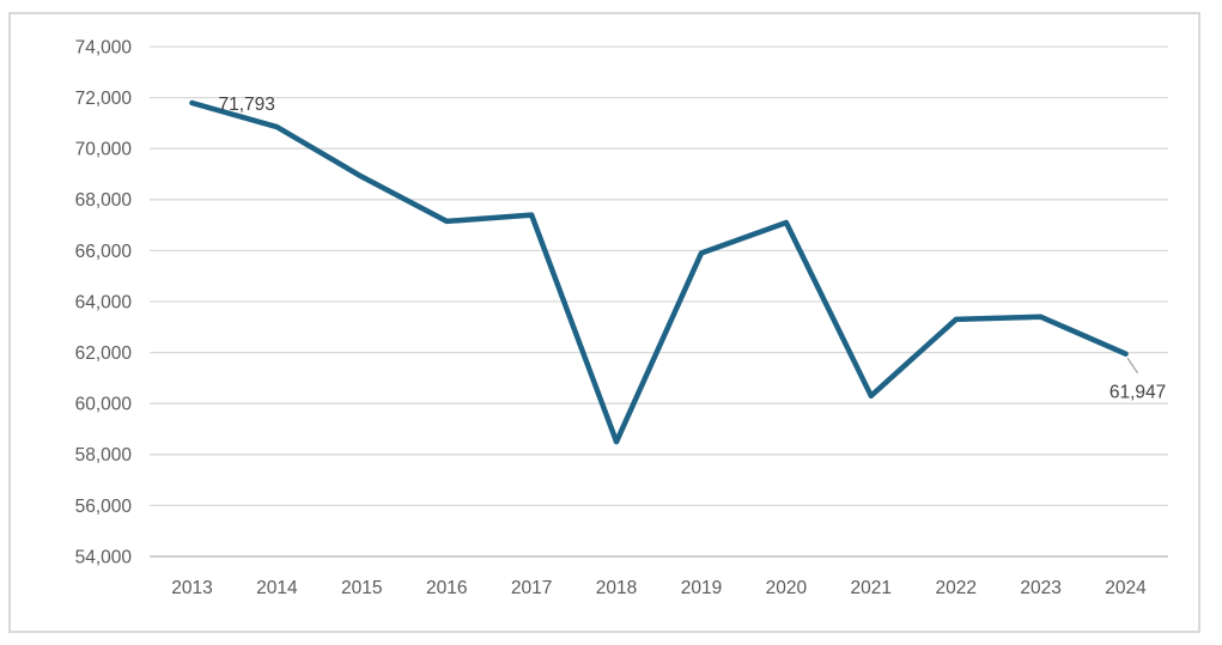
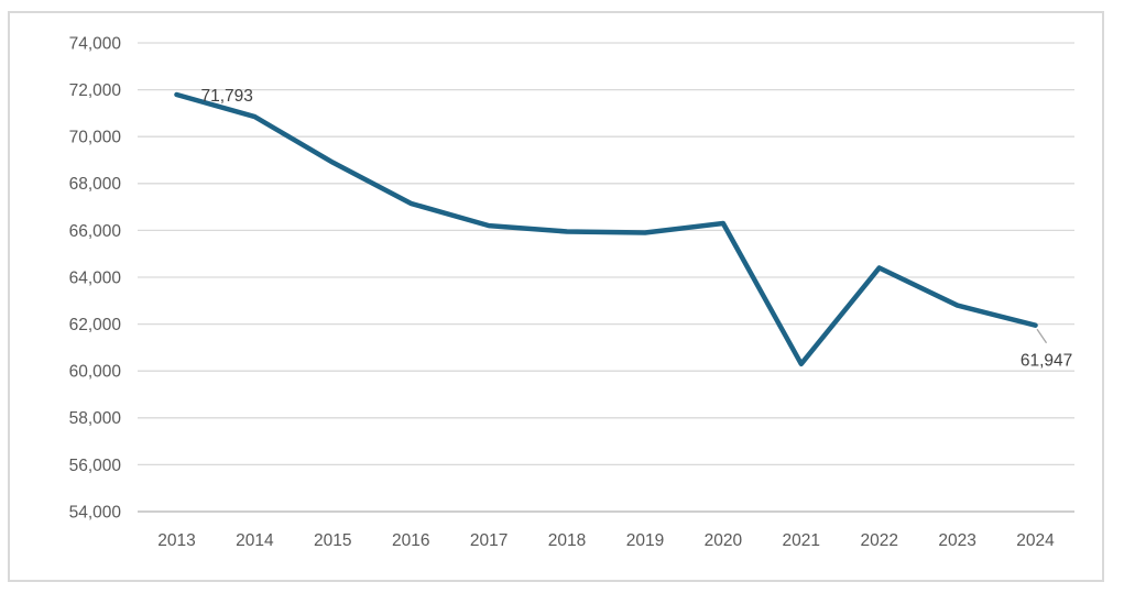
2017: 67400 -> 66200
2018: 58500 -> 66000
2020: 67100 -> 66300
2022: 63300 -> 64400
2023: 63400 -> 62800
